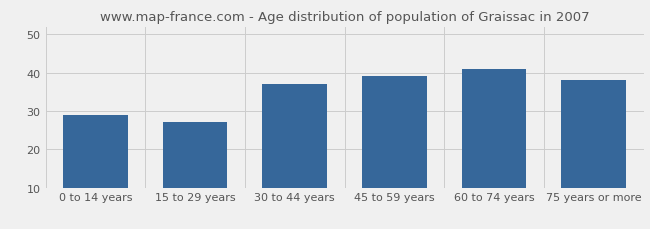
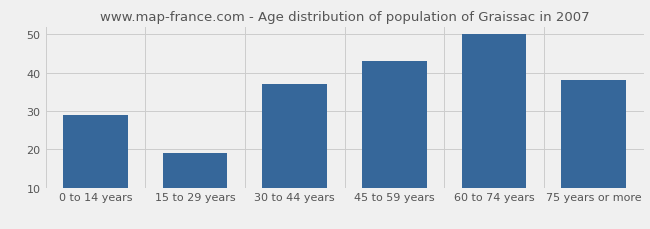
15 to 29 years: 27 -> 19
45 to 59 years: 39 -> 43
60 to 74 years: 41 -> 50
